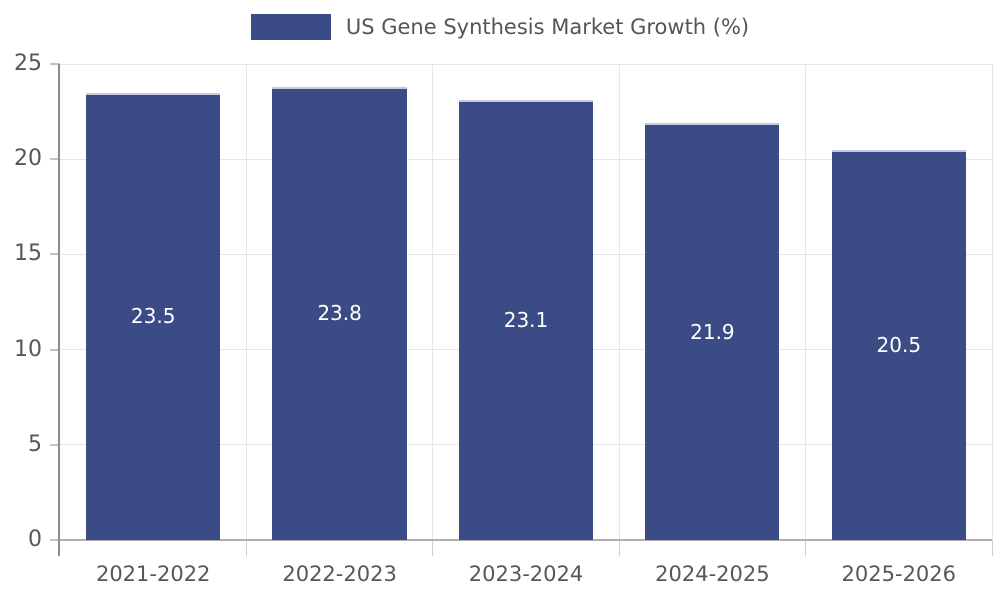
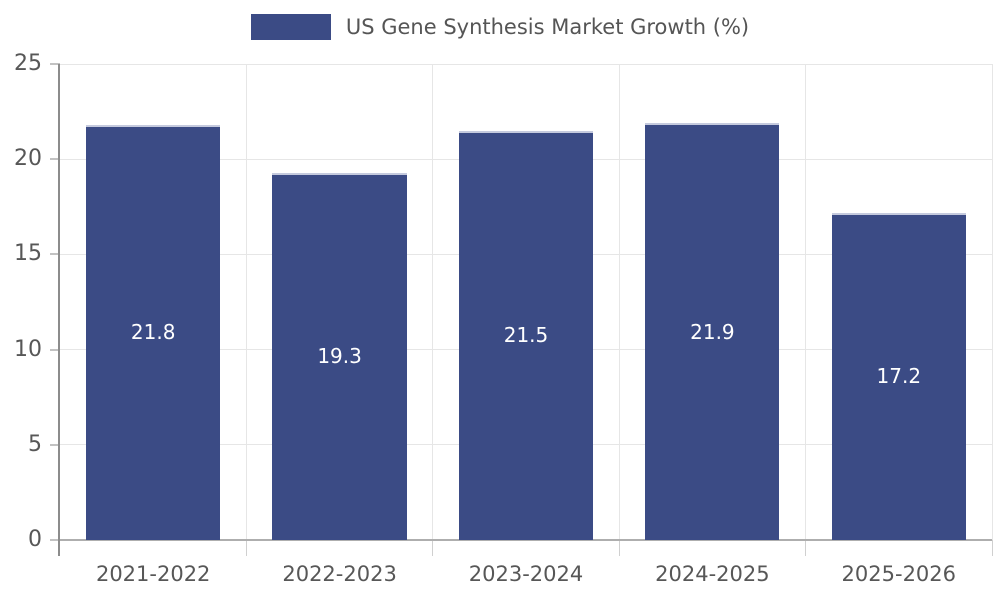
2021-2022: 23.5 -> 21.8
2022-2023: 23.8 -> 19.3
2023-2024: 23.1 -> 21.5
2025-2026: 20.5 -> 17.2
